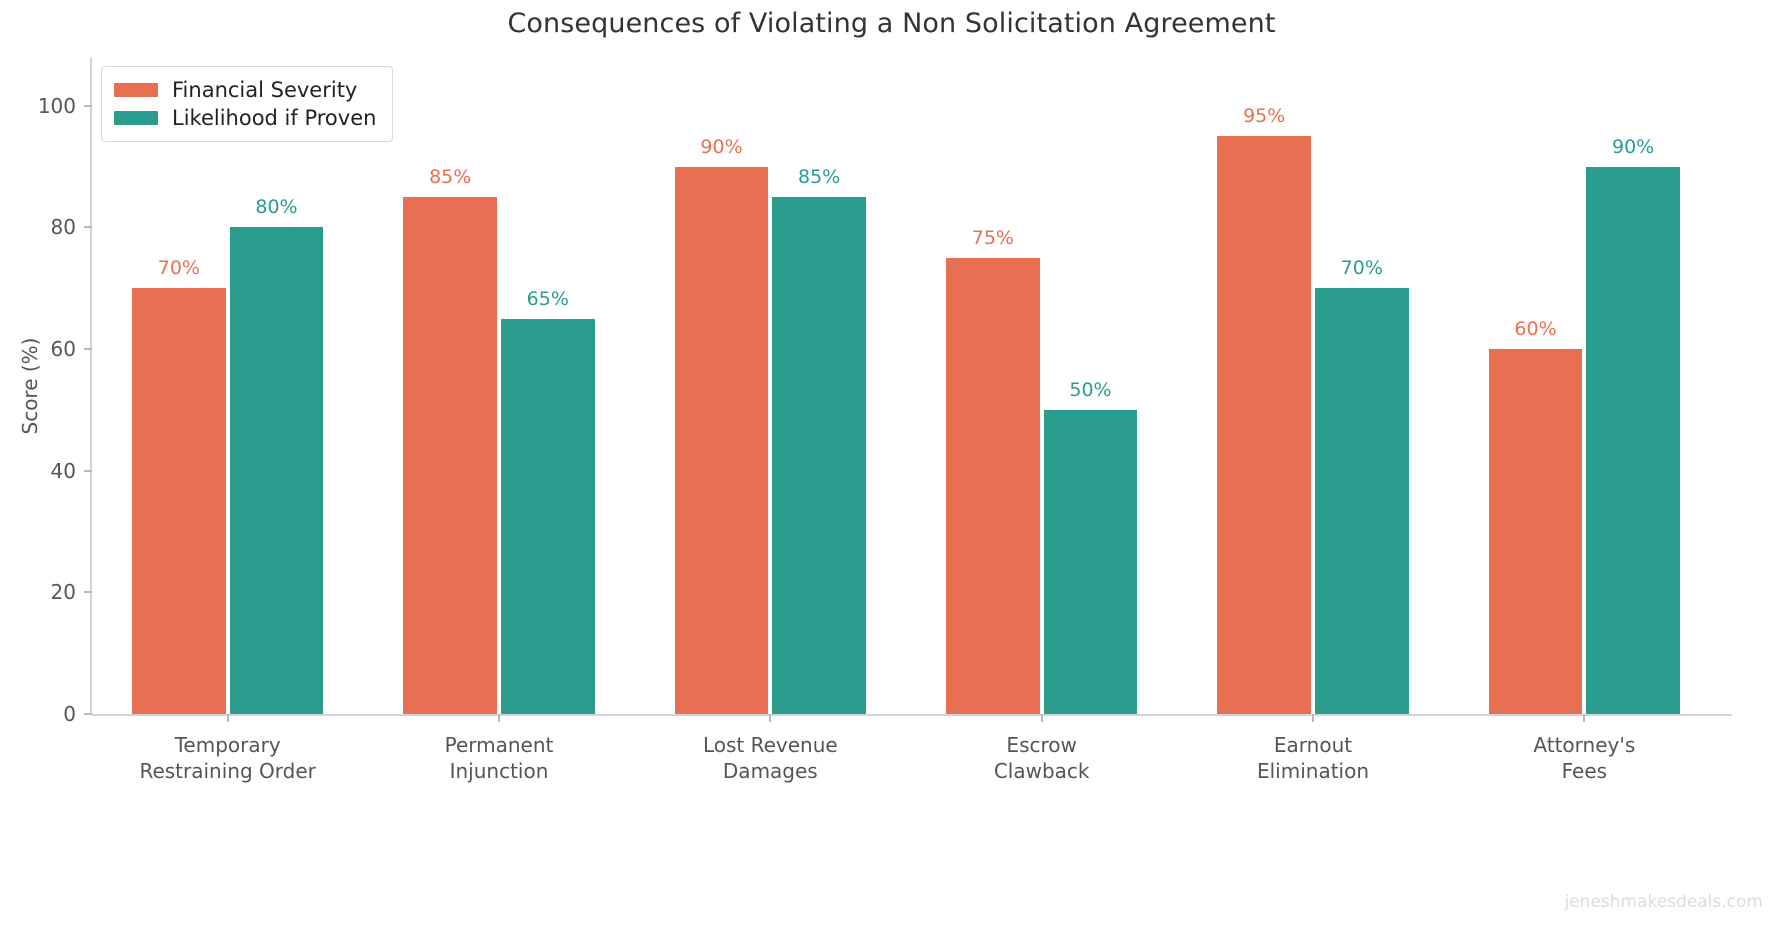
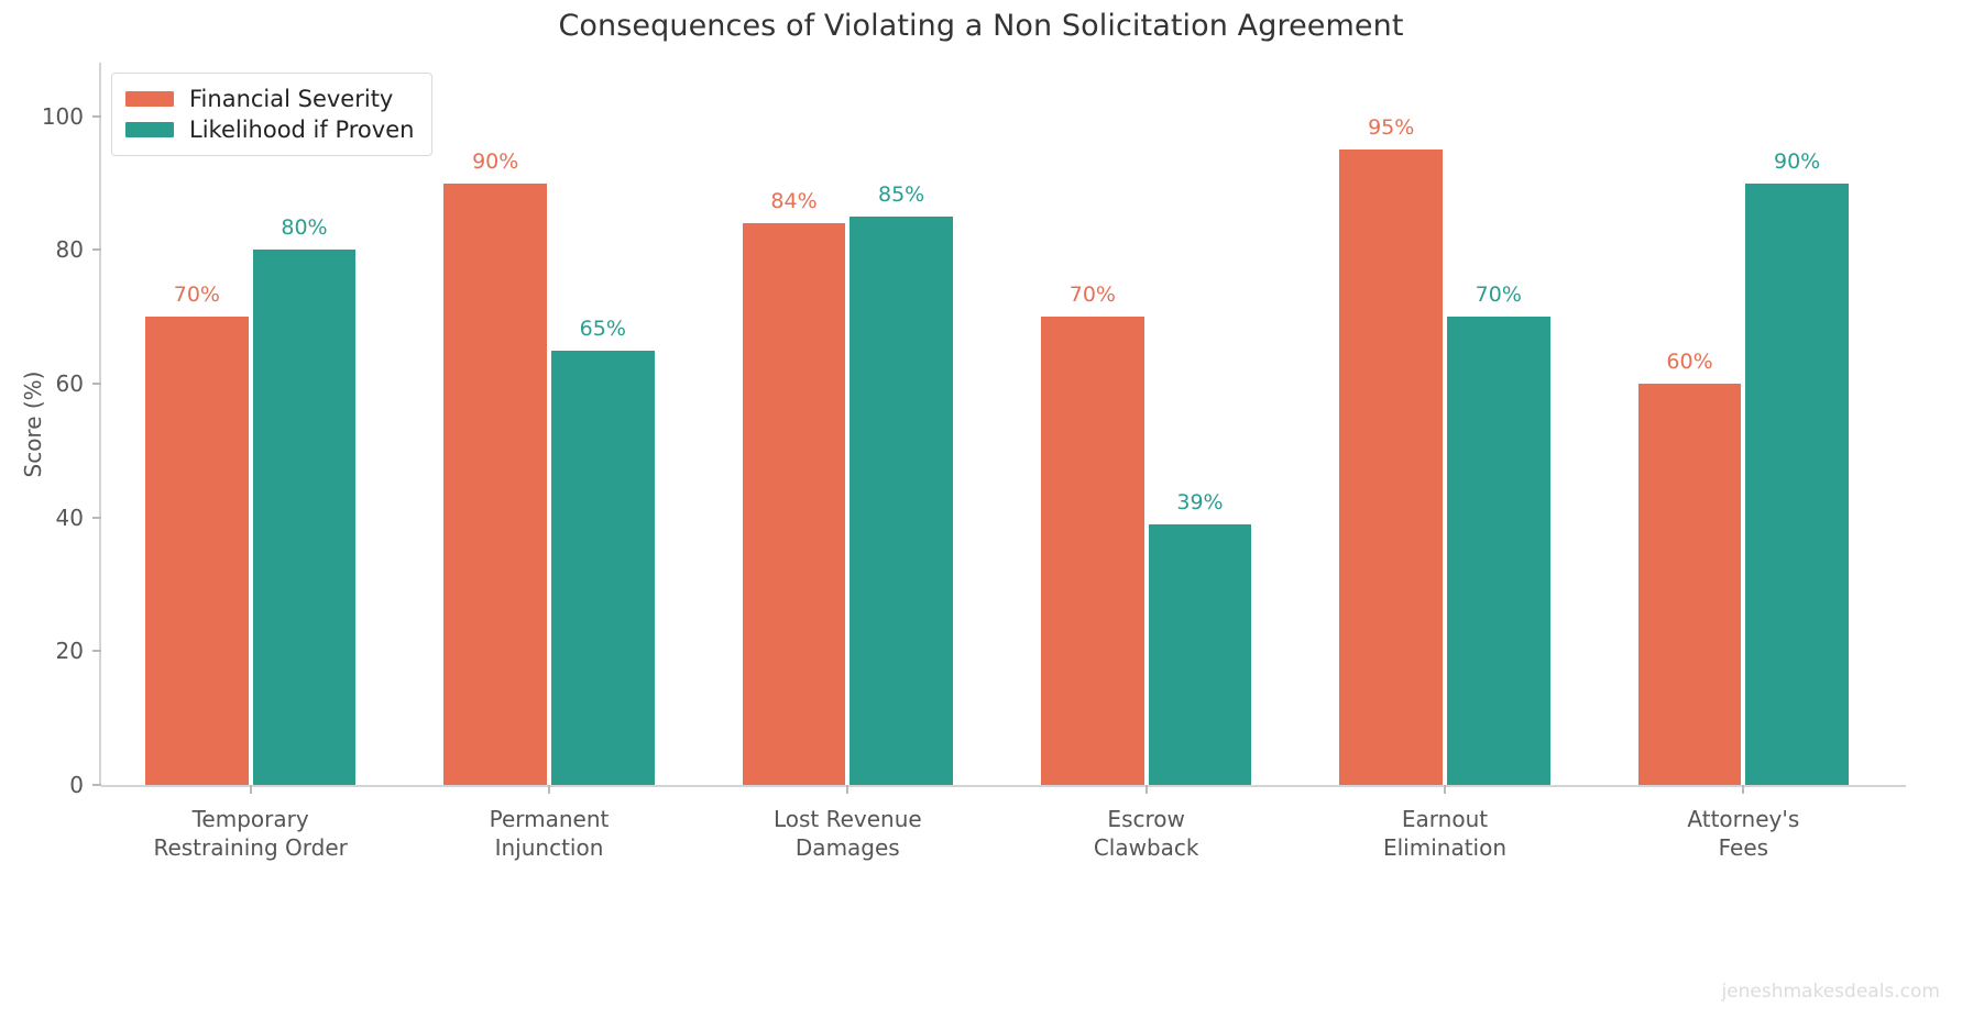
Financial Severity/Permanent Injunction: 85% -> 90%
Financial Severity/Lost Revenue Damages: 90% -> 84%
Financial Severity/Escrow Clawback: 75% -> 70%
Likelihood if Proven/Escrow Clawback: 50% -> 39%
